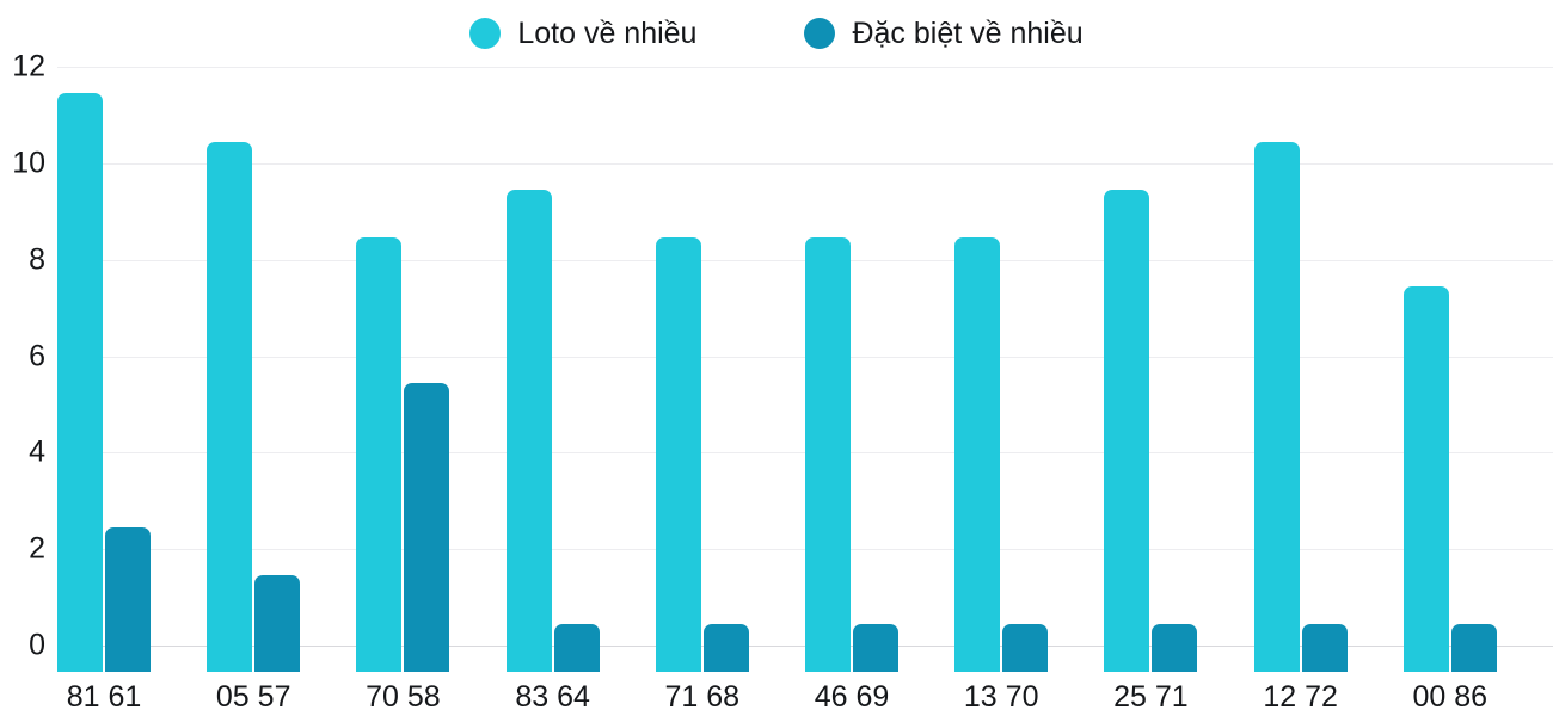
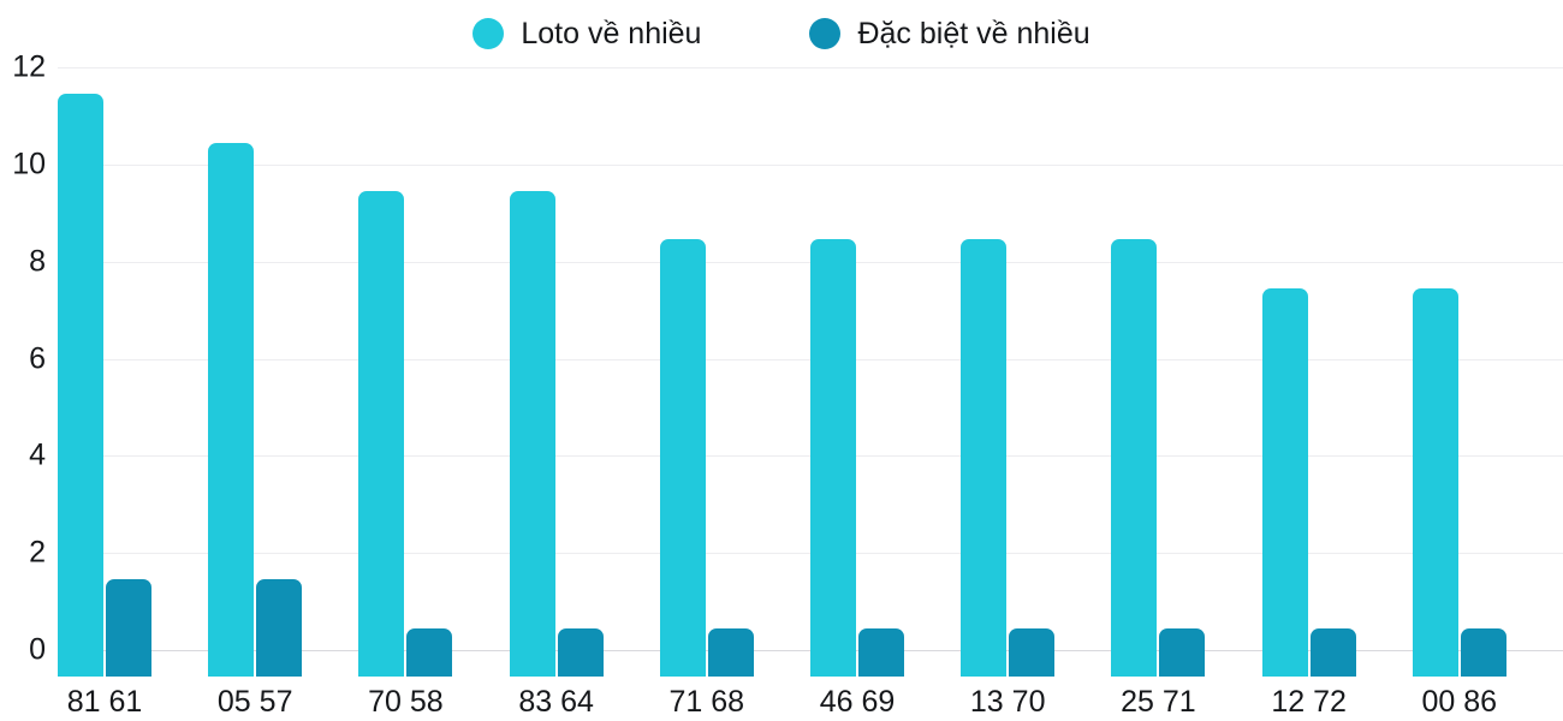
Đặc biệt về nhiều/81 61: 3 -> 2
Loto về nhiều/70 58: 9 -> 10
Đặc biệt về nhiều/70 58: 6 -> 1
Loto về nhiều/25 71: 10 -> 9
Loto về nhiều/12 72: 11 -> 8
